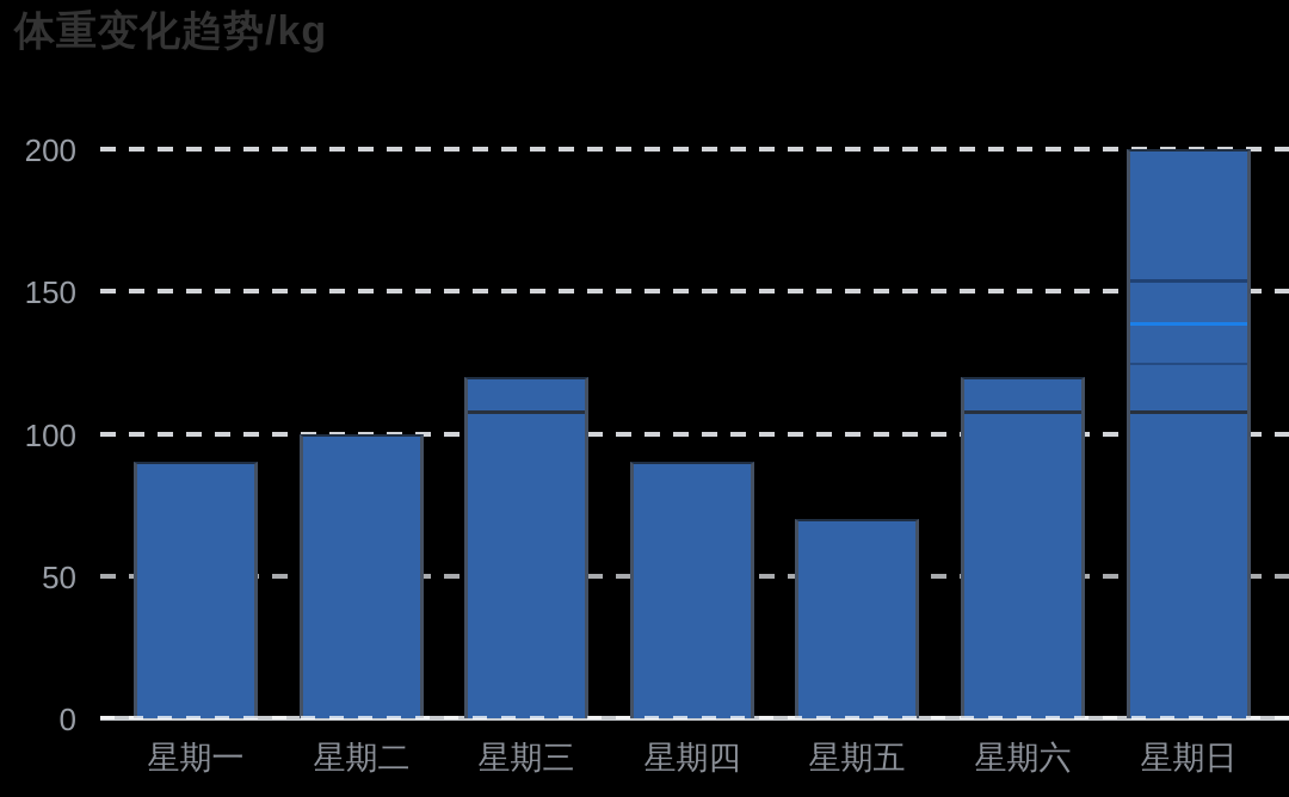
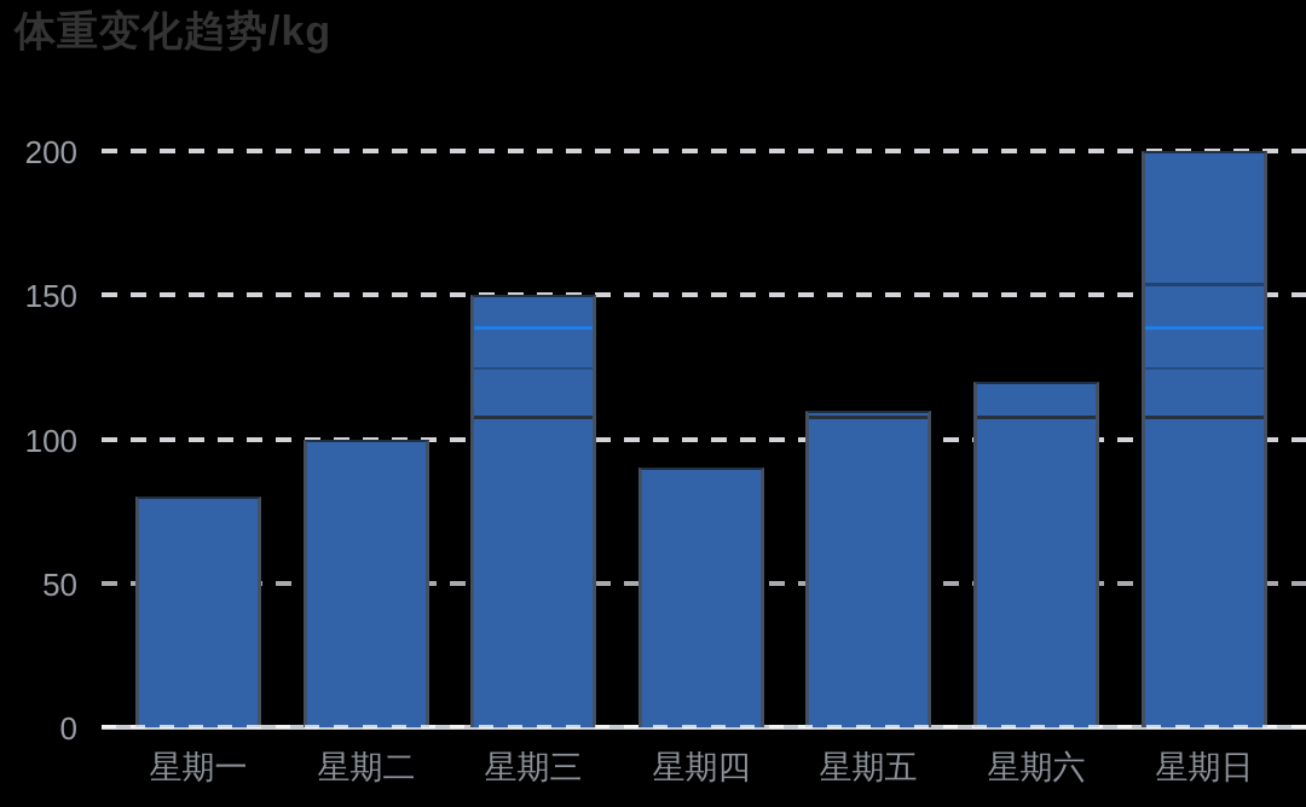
星期一: 90 -> 80
星期三: 120 -> 150
星期五: 70 -> 110
